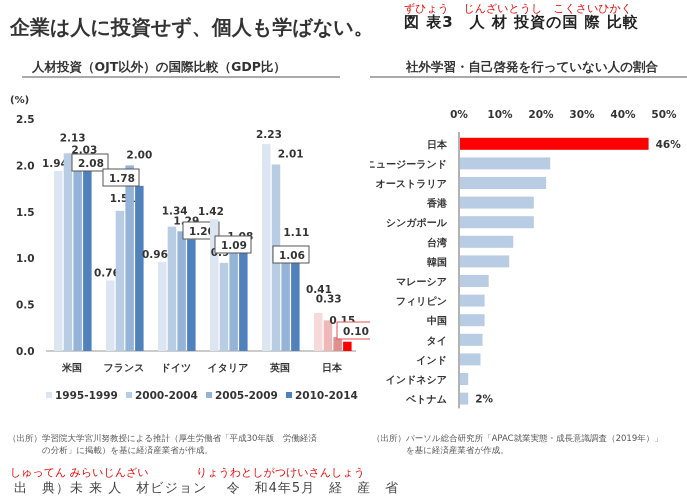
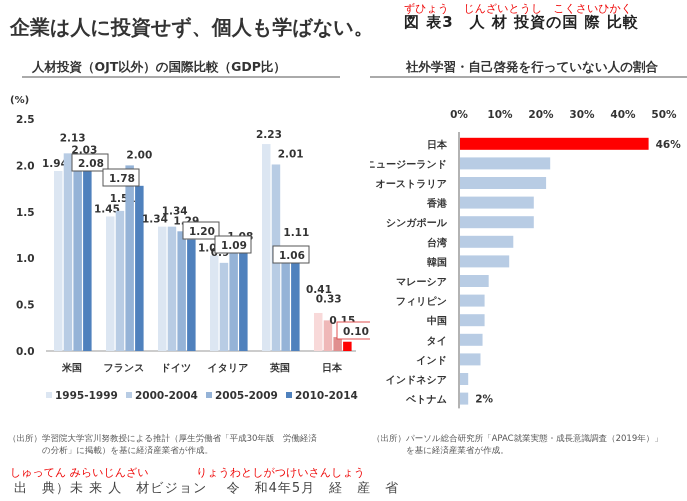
人材投資（OJT以外）の国際比較（GDP比）/1995-1999/フランス: 0.76 -> 1.45
人材投資（OJT以外）の国際比較（GDP比）/1995-1999/ドイツ: 0.96 -> 1.34
人材投資（OJT以外）の国際比較（GDP比）/1995-1999/イタリア: 1.42 -> 1.03
